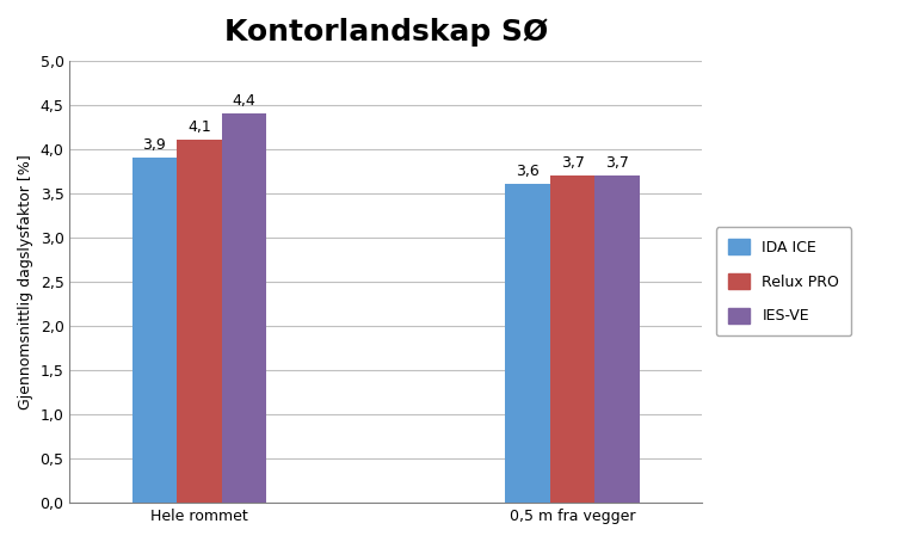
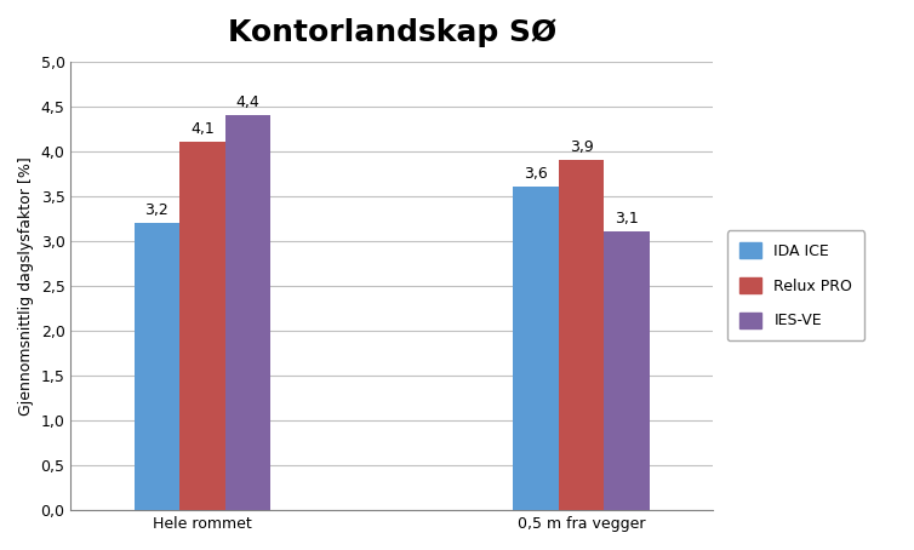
IDA ICE/Hele rommet: 3,9 -> 3,2
Relux PRO/0,5 m fra vegger: 3,7 -> 3,9
IES-VE/0,5 m fra vegger: 3,7 -> 3,1
